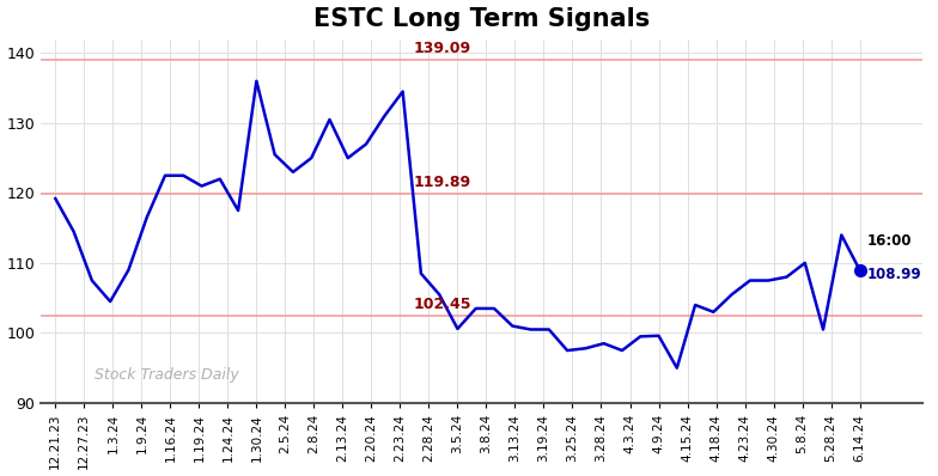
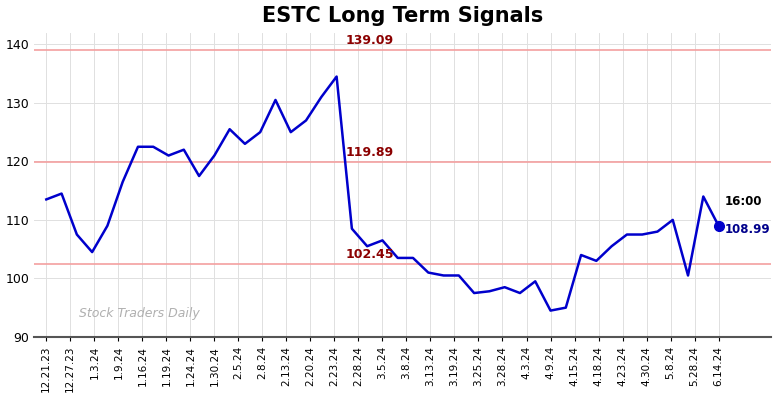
12.21.23: 119.2 -> 113.5
1.30.24: 136.0 -> 121.0
3.5.24: 100.6 -> 106.5
4.9.24: 99.6 -> 94.5
